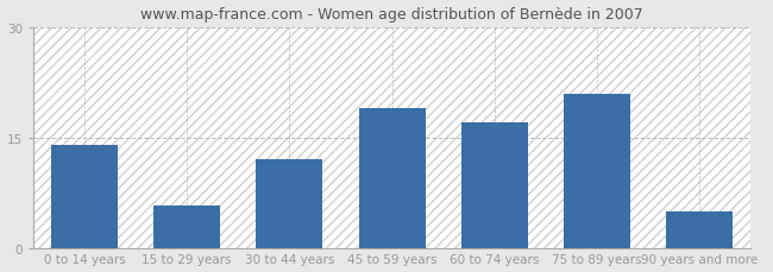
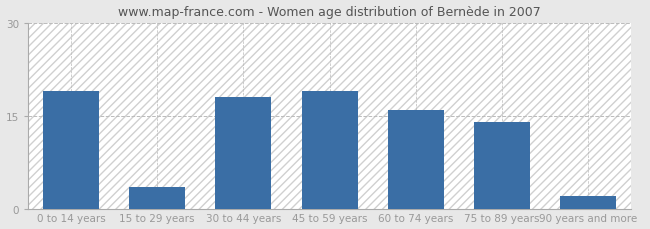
0 to 14 years: 14.0 -> 19.0
15 to 29 years: 5.8 -> 3.5
30 to 44 years: 12.0 -> 18.0
60 to 74 years: 17.0 -> 16.0
75 to 89 years: 21.0 -> 14.0
90 years and more: 5.0 -> 2.0
